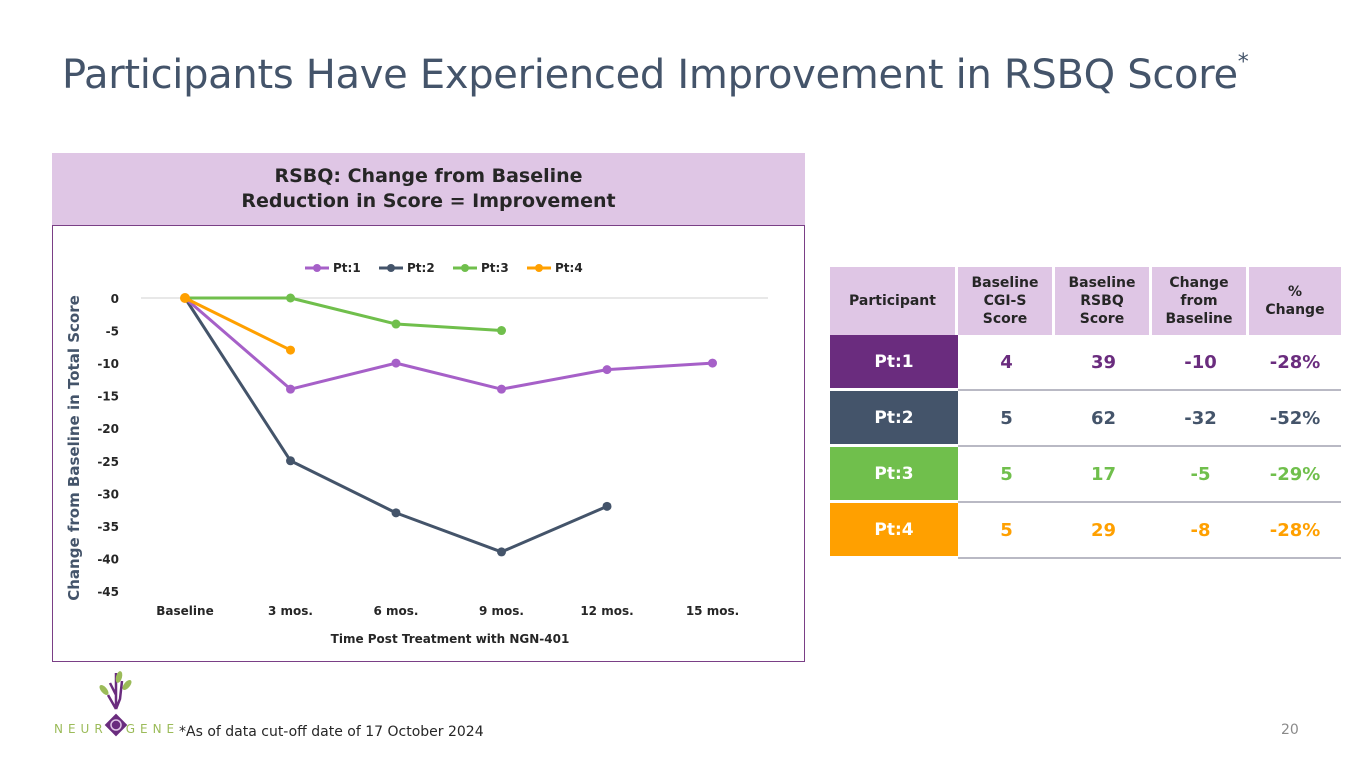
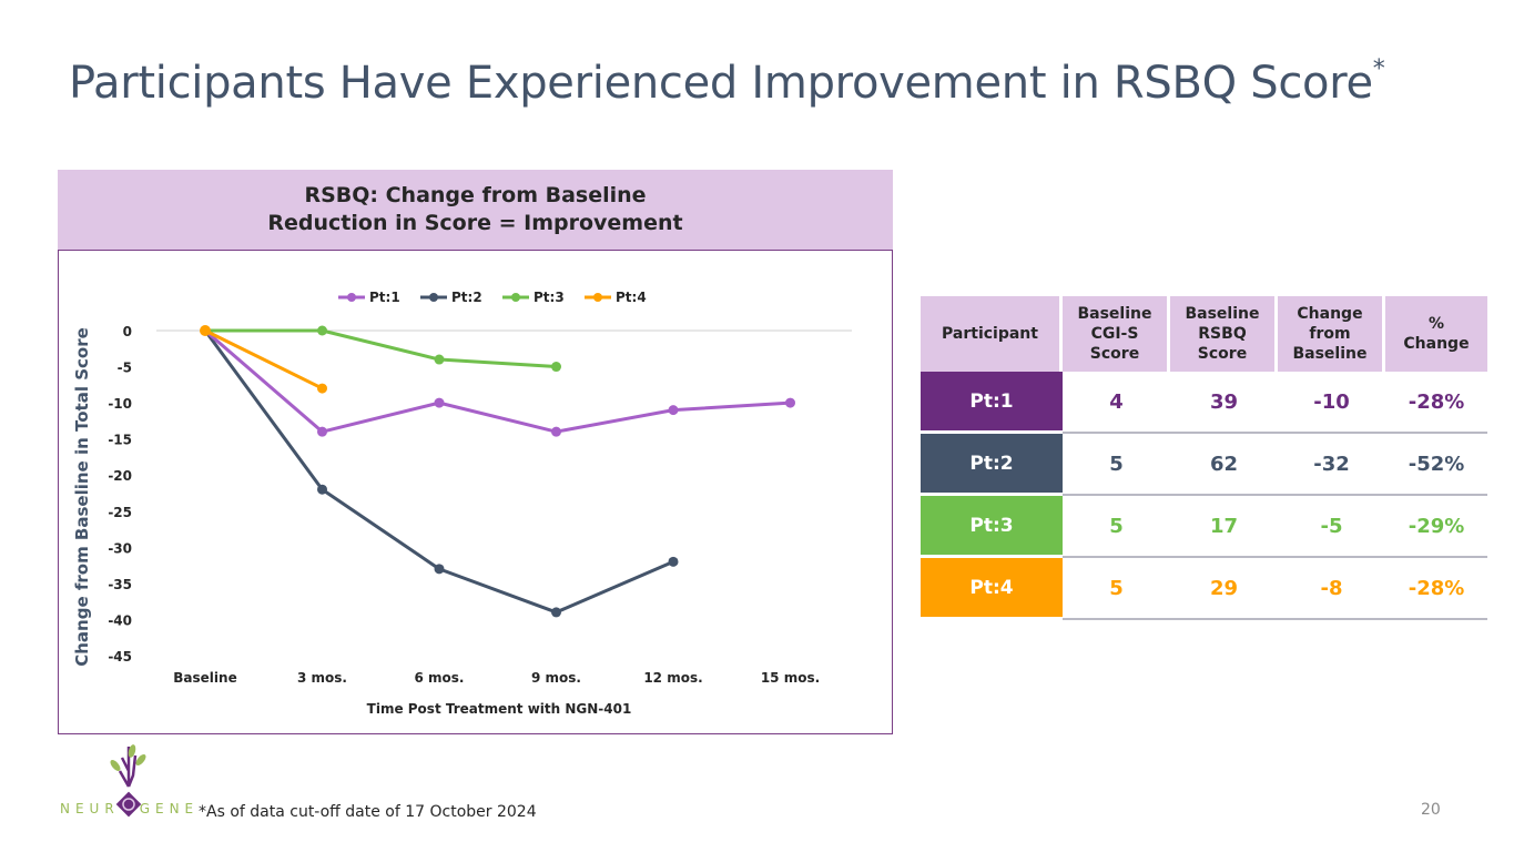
Pt:2/3 mos.: -25 -> -22
